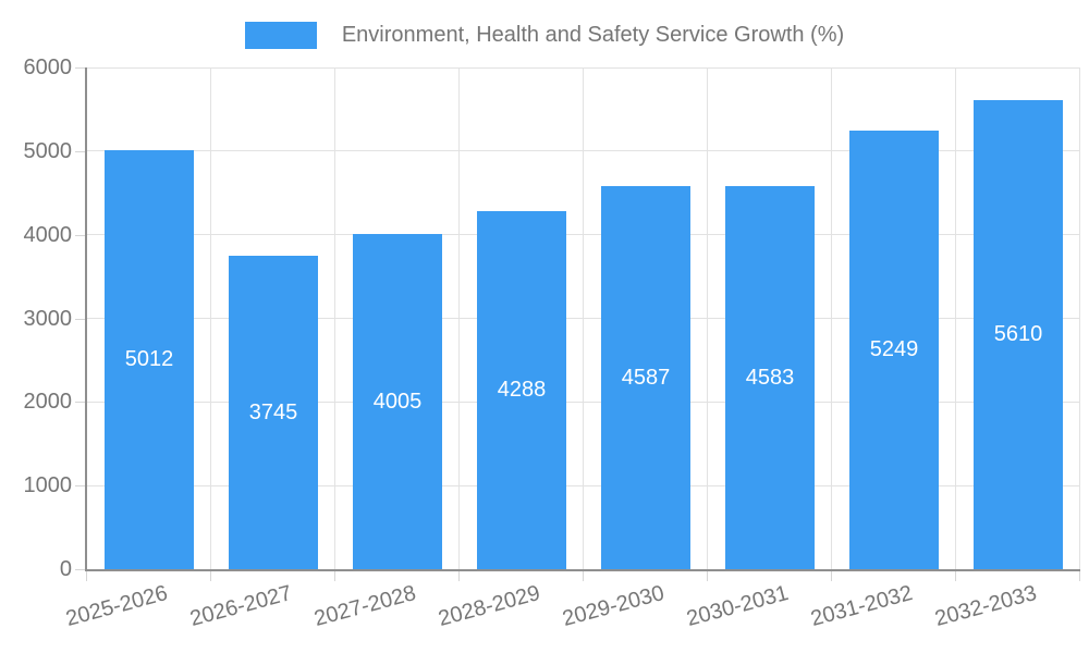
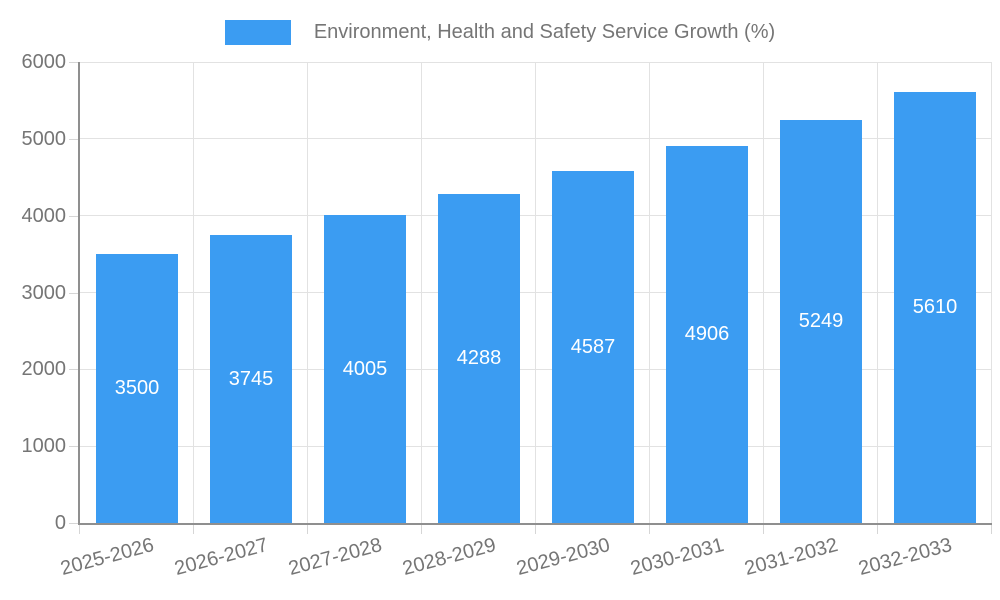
2025-2026: 5012 -> 3500
2030-2031: 4583 -> 4906
